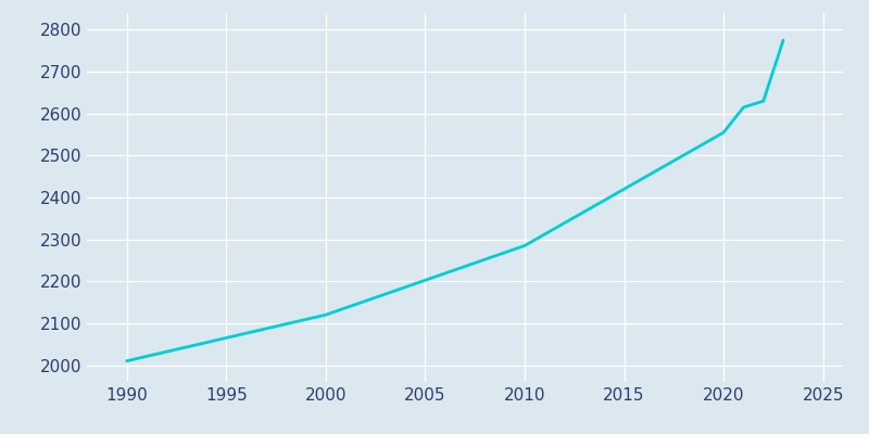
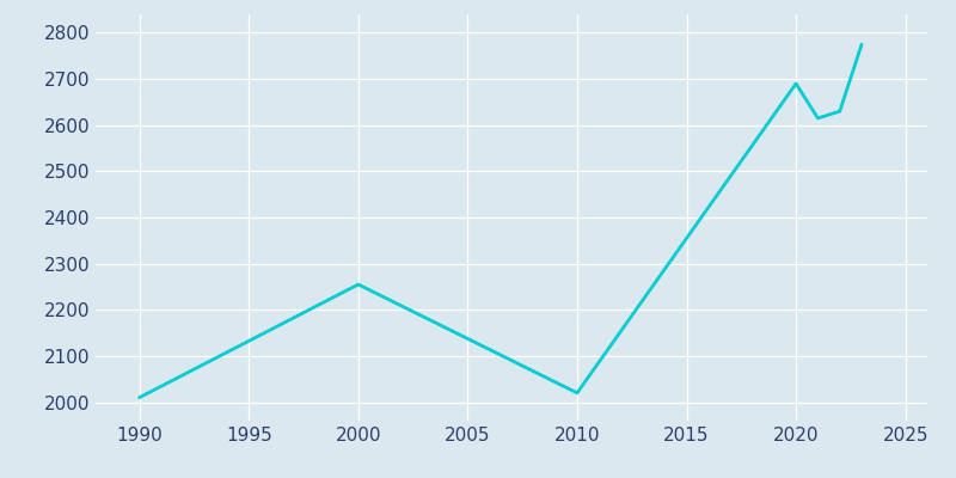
2000: 2120 -> 2255
2010: 2285 -> 2020
2020: 2555 -> 2690
